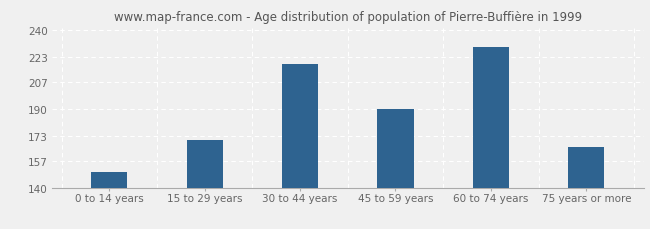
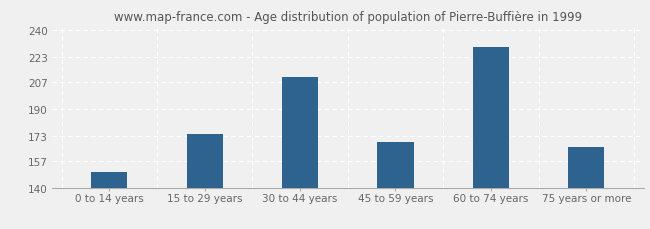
15 to 29 years: 170 -> 174
30 to 44 years: 218 -> 210
45 to 59 years: 190 -> 169
